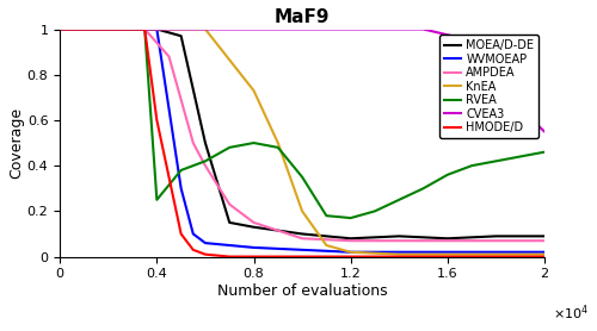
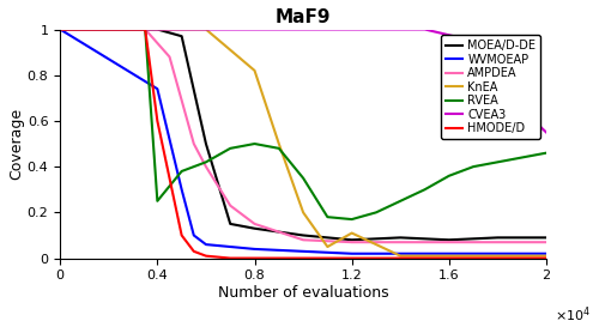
WVMOEAP/0.4: 1.00 -> 0.74
KnEA/0.8: 0.73 -> 0.82
KnEA/1.2: 0.02 -> 0.11
